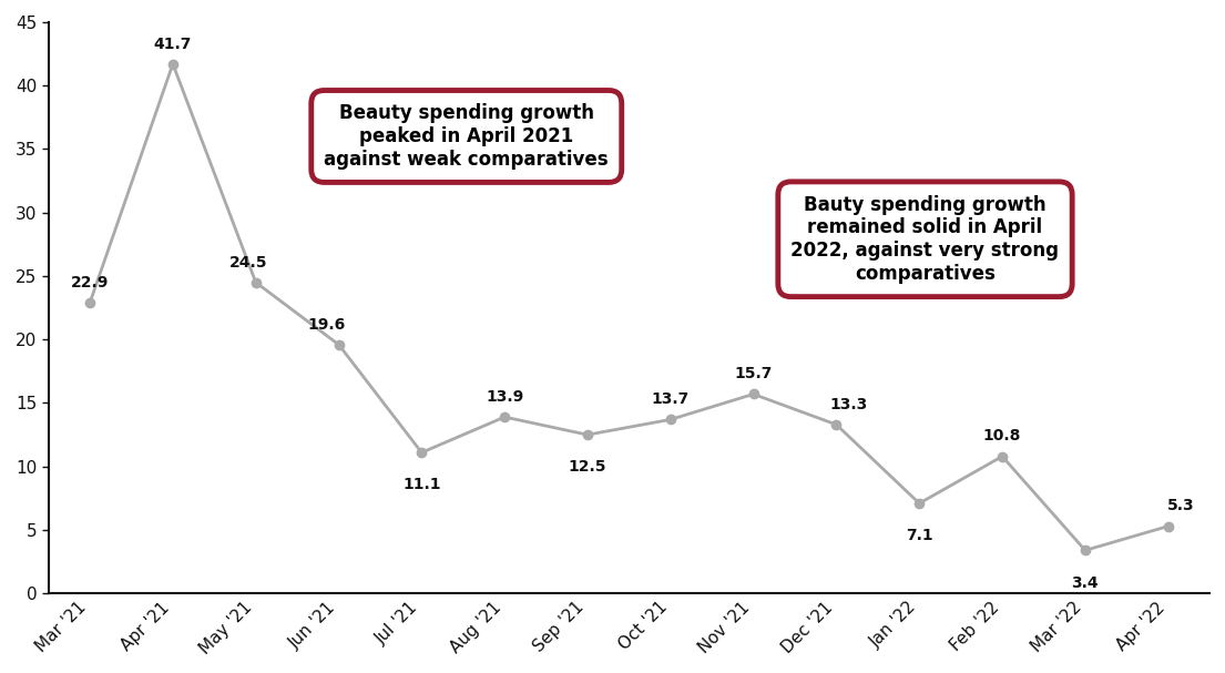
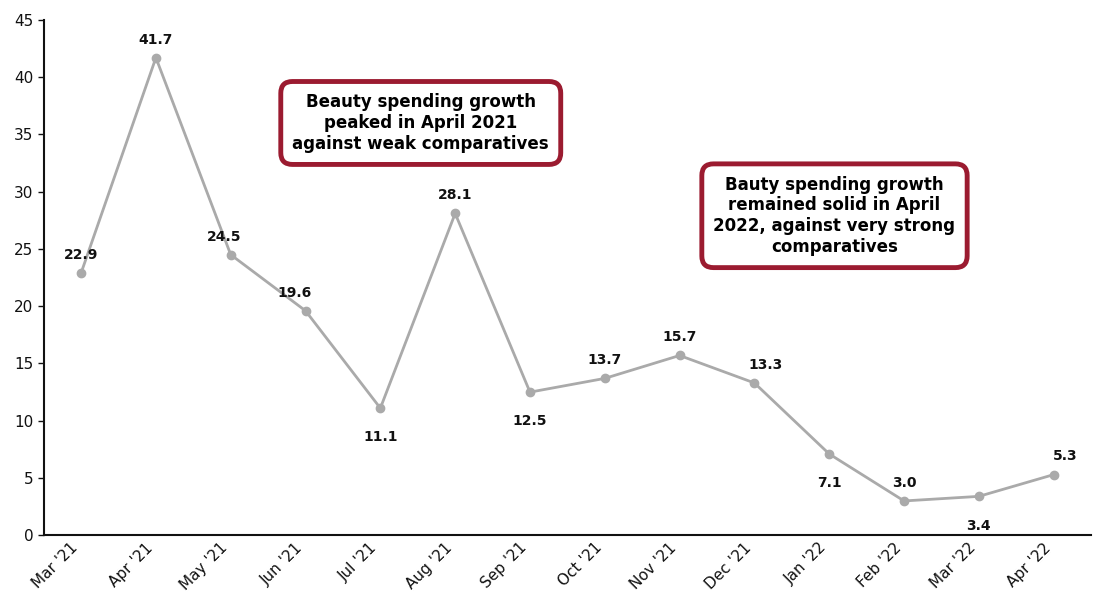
Aug '21: 13.9 -> 28.1
Feb '22: 10.8 -> 3.0
